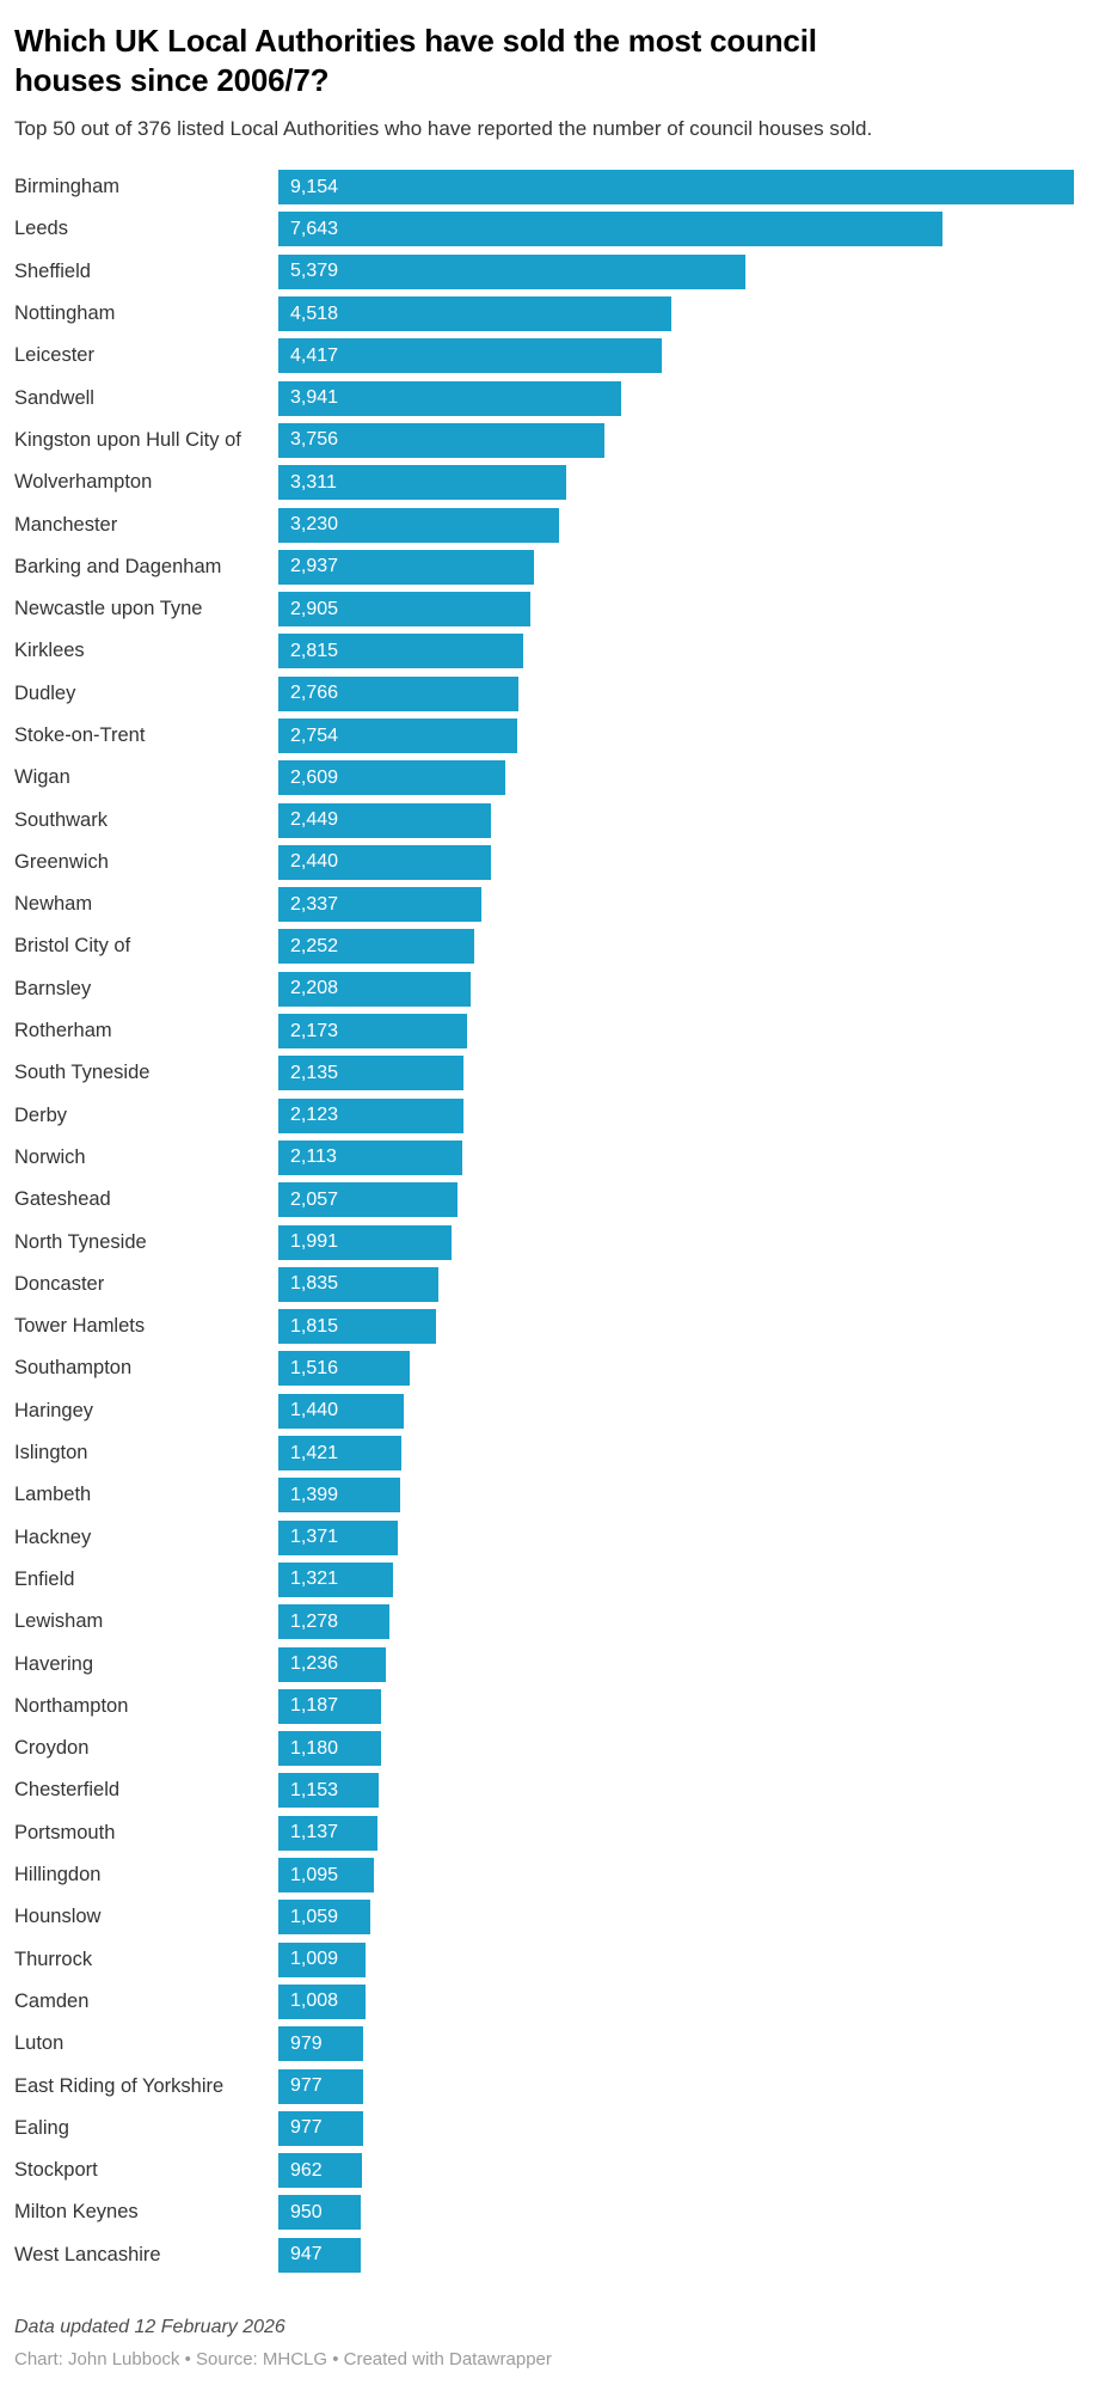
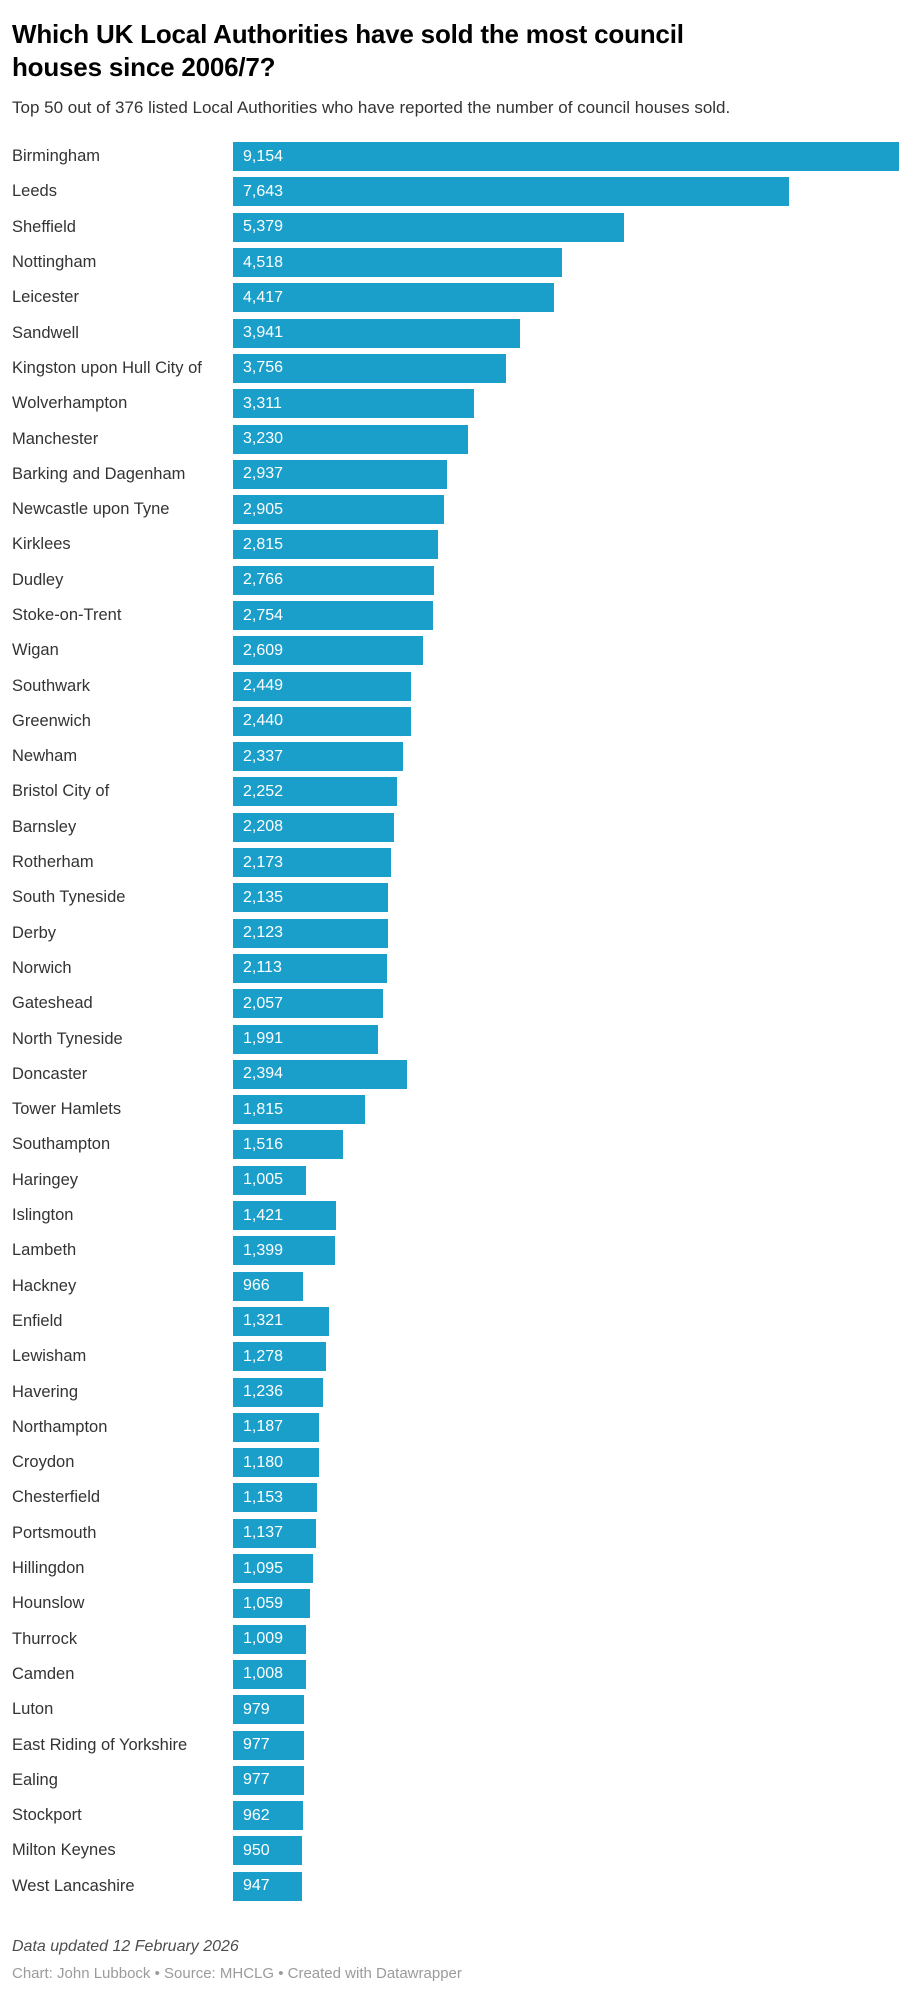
Doncaster: 1,835 -> 2,394
Haringey: 1,440 -> 1,005
Hackney: 1,371 -> 966
